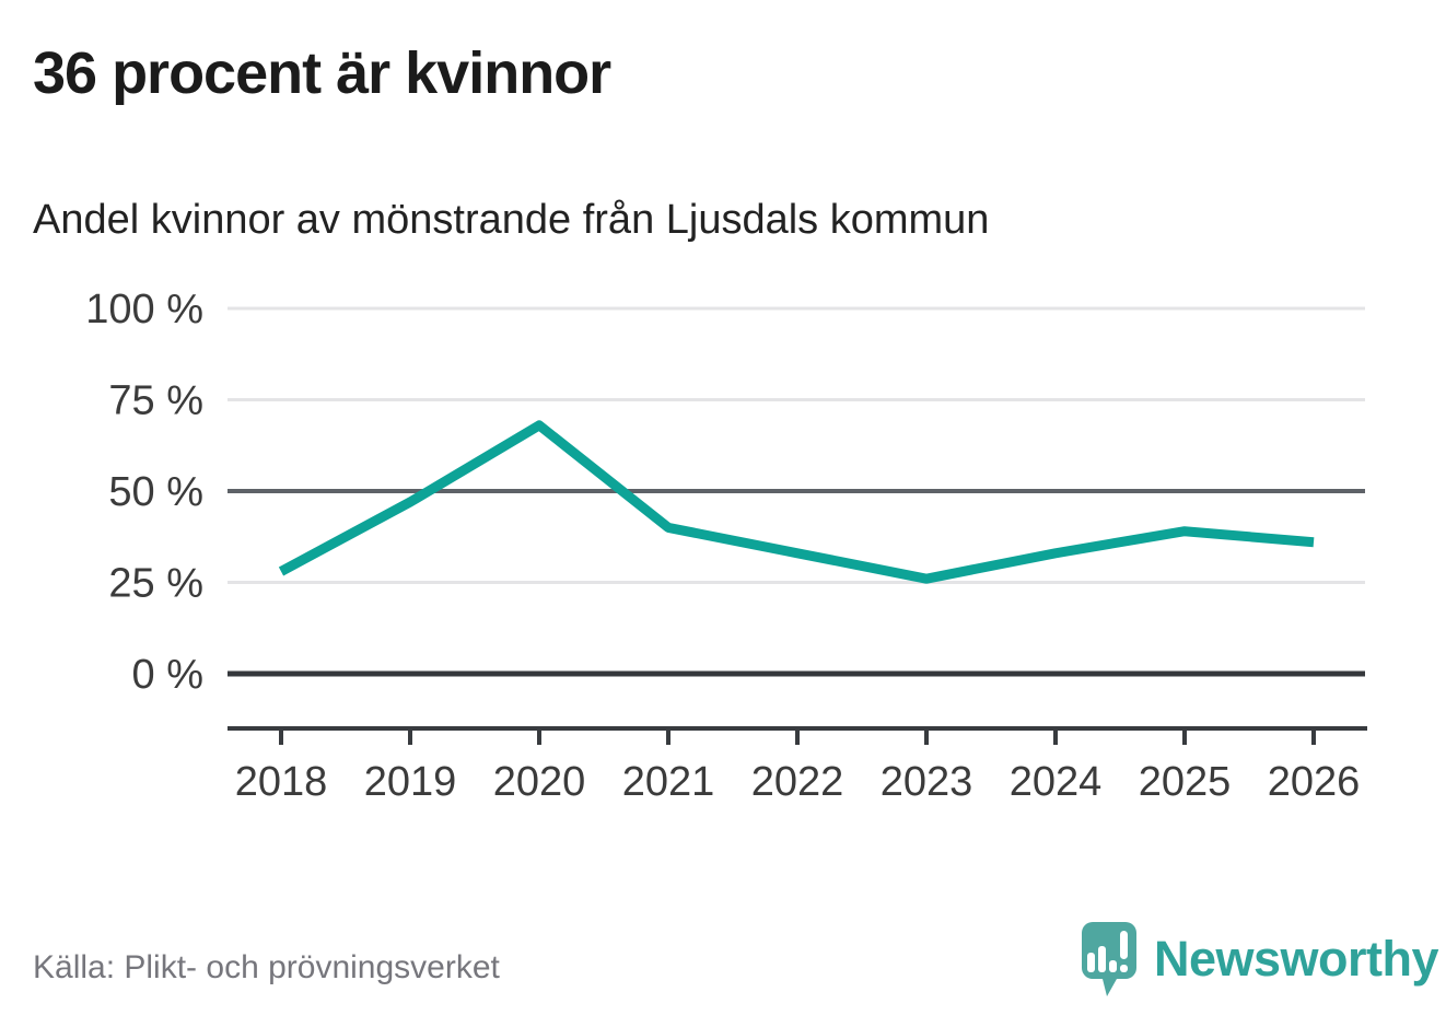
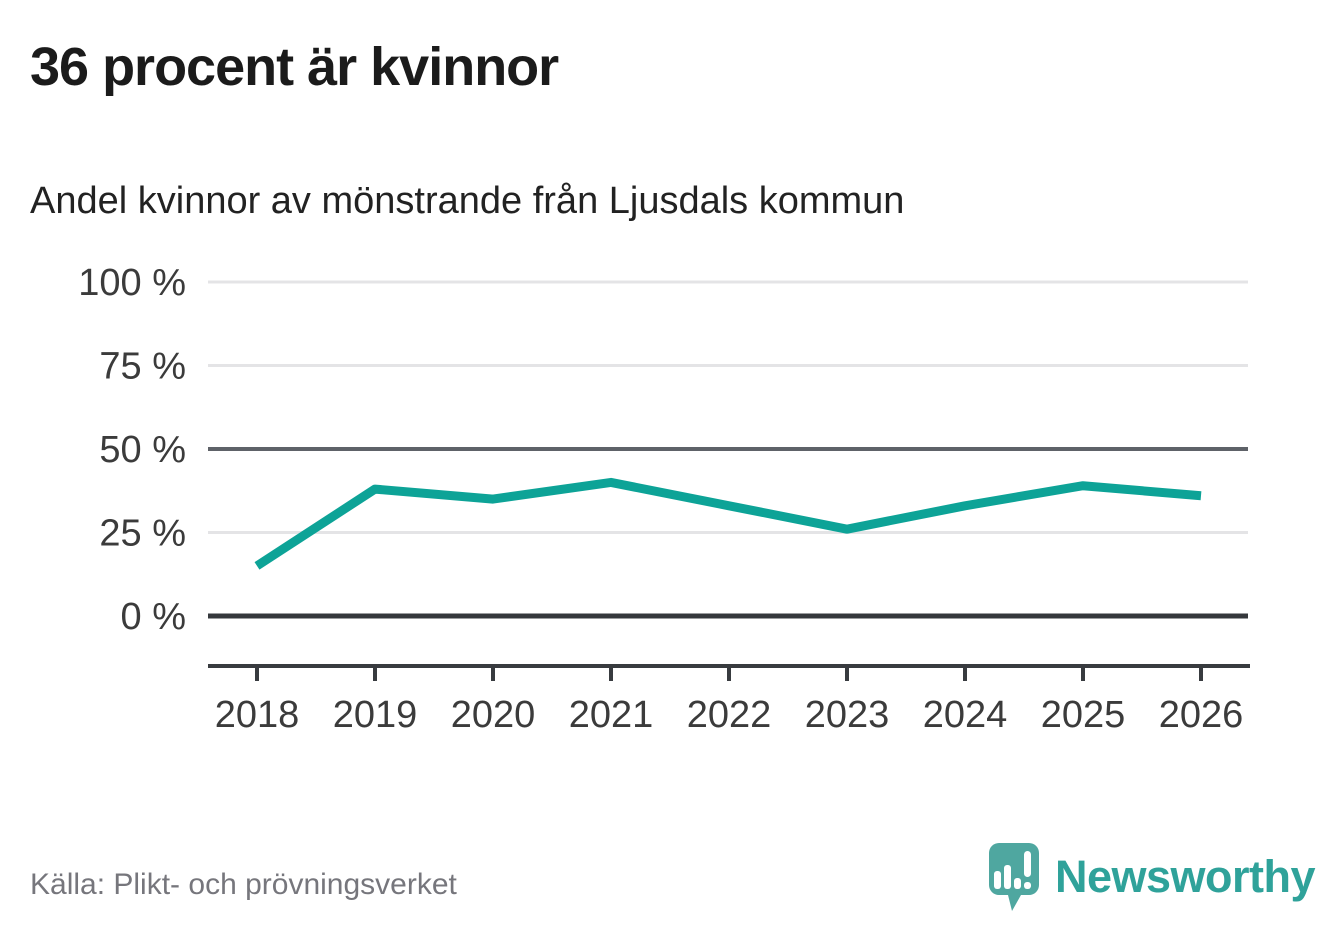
2018: 28% -> 15%
2019: 47% -> 38%
2020: 68% -> 35%
